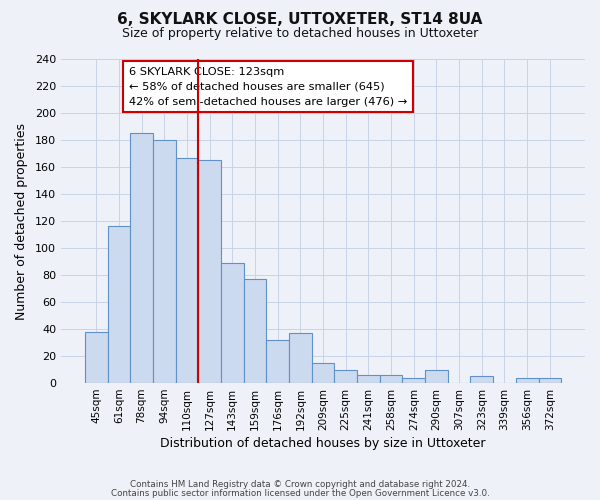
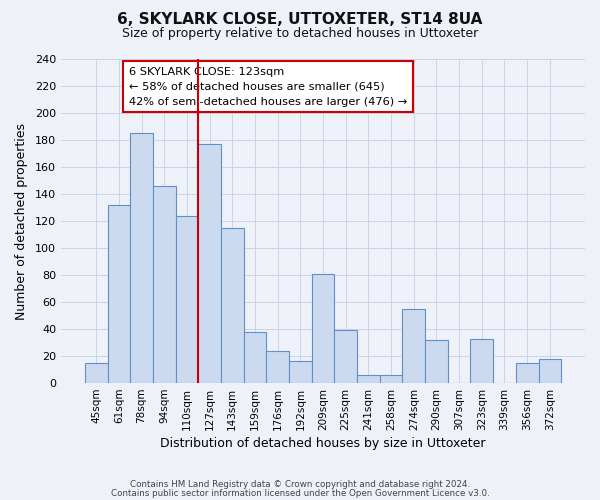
45sqm: 38 -> 15
61sqm: 116 -> 132
94sqm: 180 -> 146
110sqm: 167 -> 124
127sqm: 165 -> 177
143sqm: 89 -> 115
159sqm: 77 -> 38
176sqm: 32 -> 24
192sqm: 37 -> 16
209sqm: 15 -> 81
225sqm: 10 -> 39
274sqm: 4 -> 55
290sqm: 10 -> 32
323sqm: 5 -> 33
356sqm: 4 -> 15
372sqm: 4 -> 18
